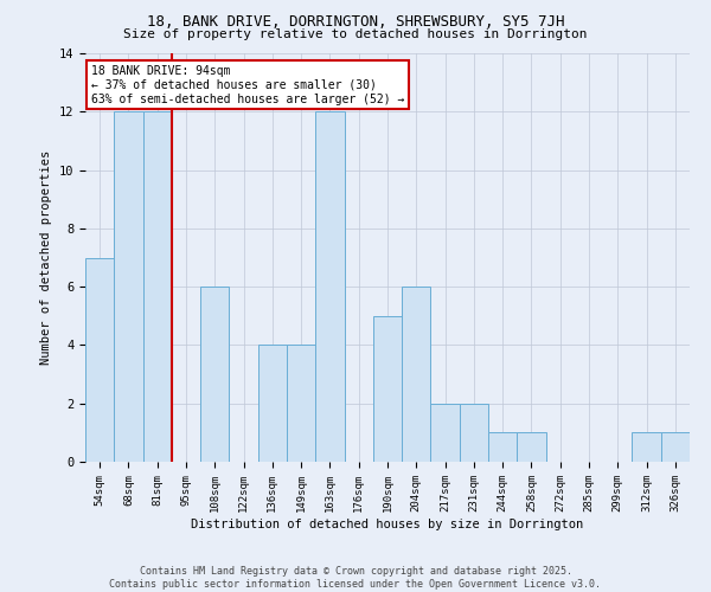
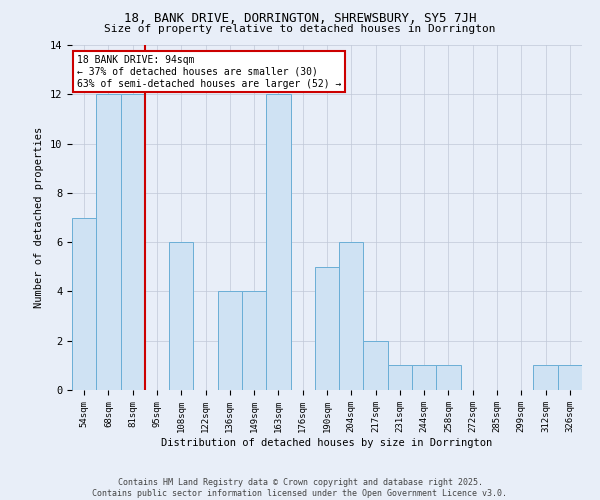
231sqm: 2 -> 1
